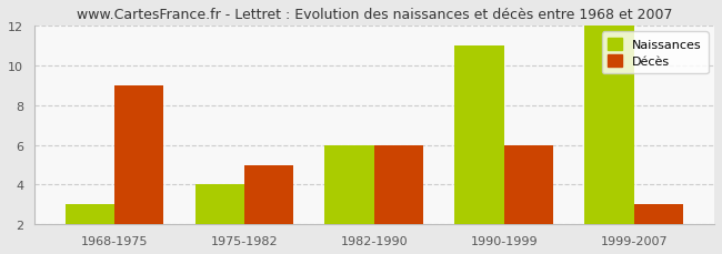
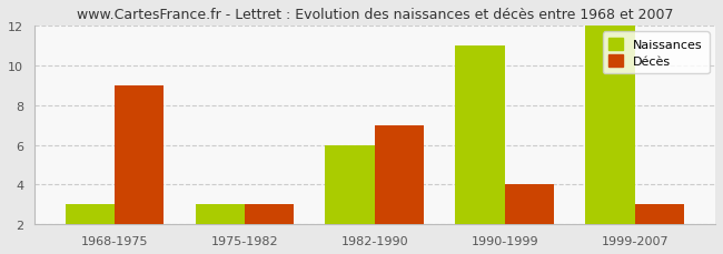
Naissances/1975-1982: 4 -> 3
Décès/1975-1982: 5 -> 3
Décès/1982-1990: 6 -> 7
Décès/1990-1999: 6 -> 4
